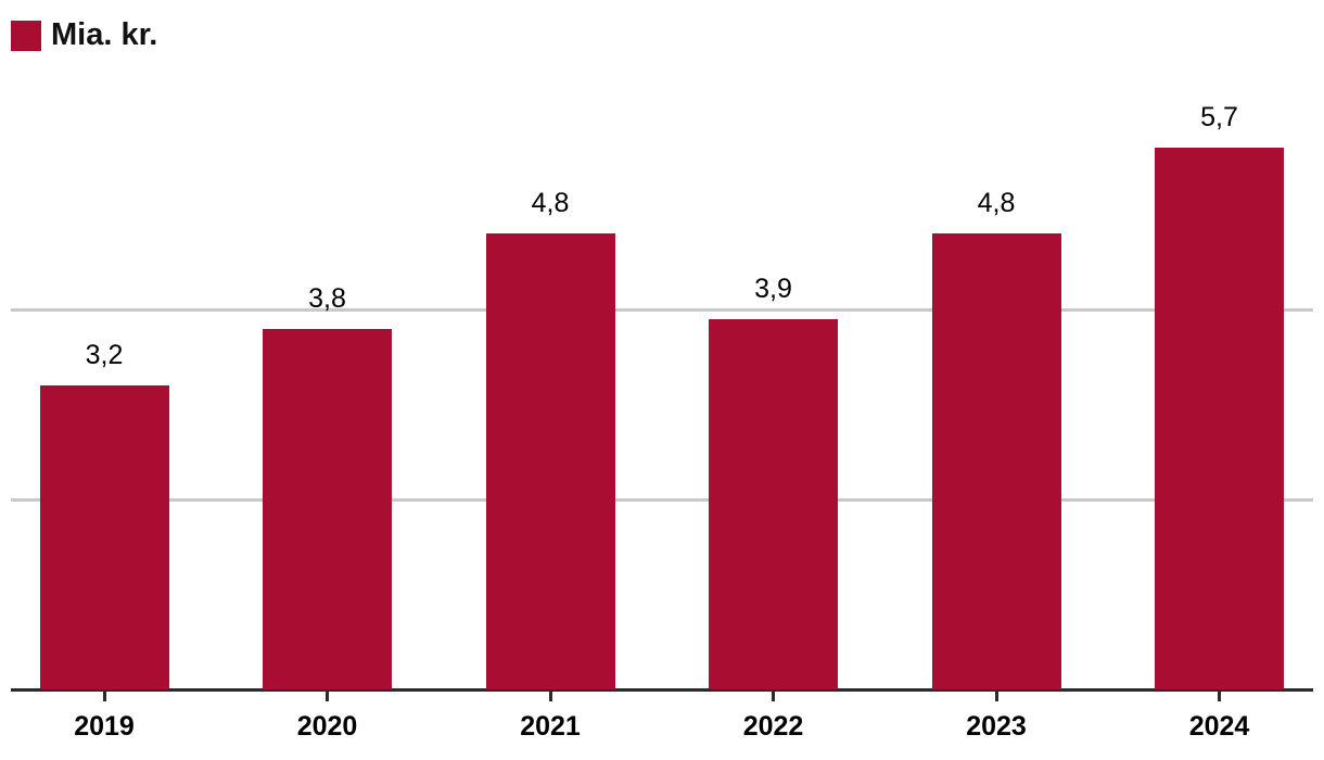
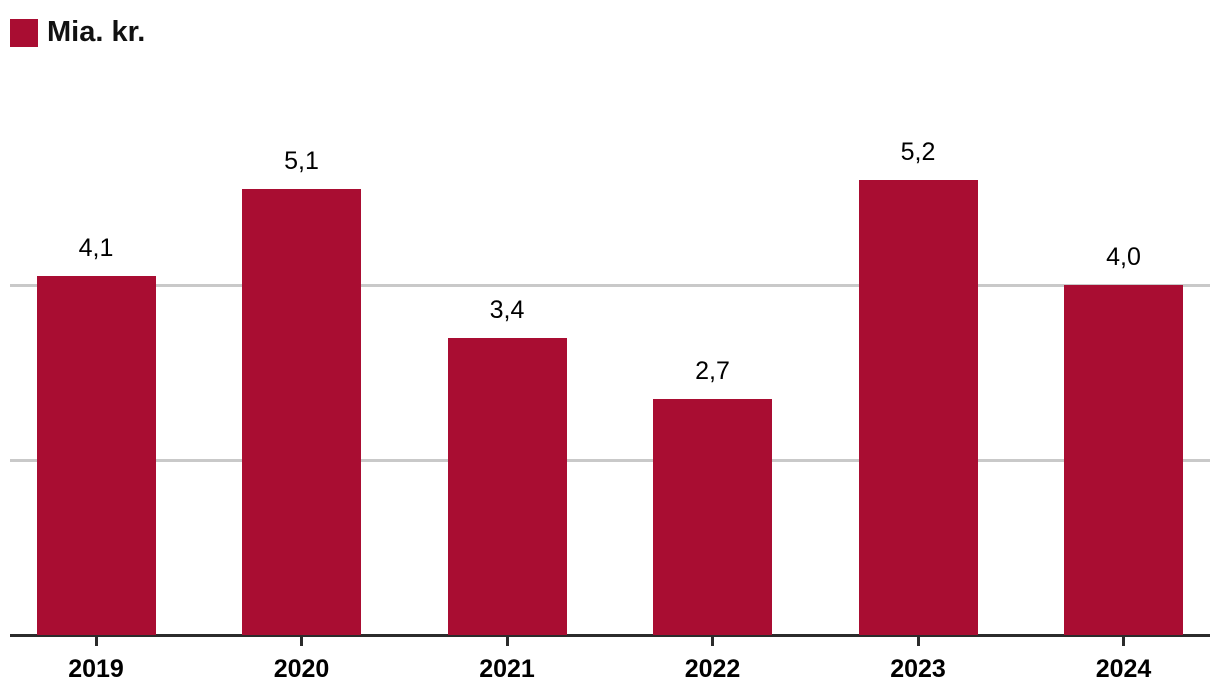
2019: 3,2 -> 4,1
2020: 3,8 -> 5,1
2021: 4,8 -> 3,4
2022: 3,9 -> 2,7
2023: 4,8 -> 5,2
2024: 5,7 -> 4,0
